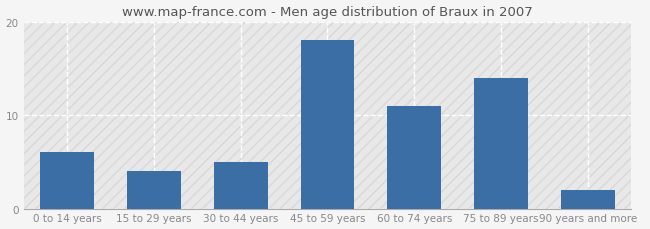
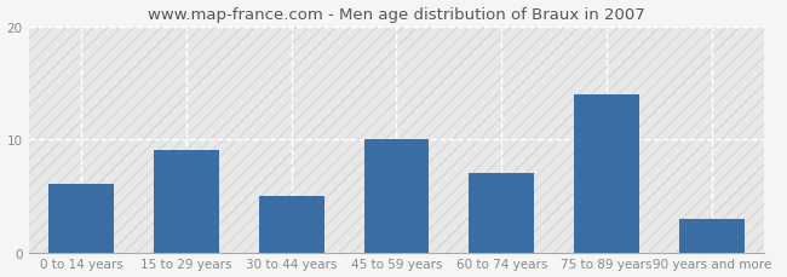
15 to 29 years: 4 -> 9
45 to 59 years: 18 -> 10
60 to 74 years: 11 -> 7
90 years and more: 2 -> 3
